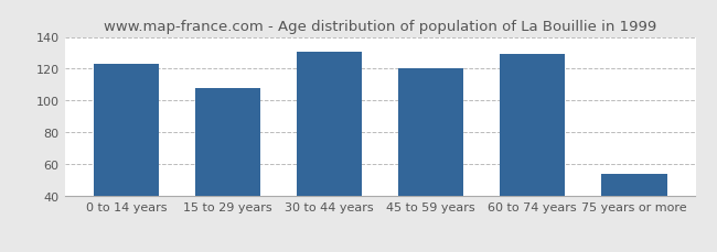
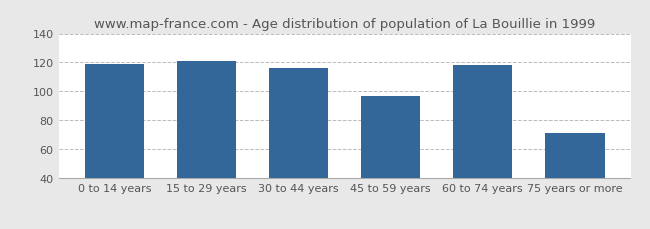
0 to 14 years: 123 -> 119
15 to 29 years: 108 -> 121
30 to 44 years: 131 -> 116
45 to 59 years: 120 -> 97
60 to 74 years: 129 -> 118
75 years or more: 54 -> 71
